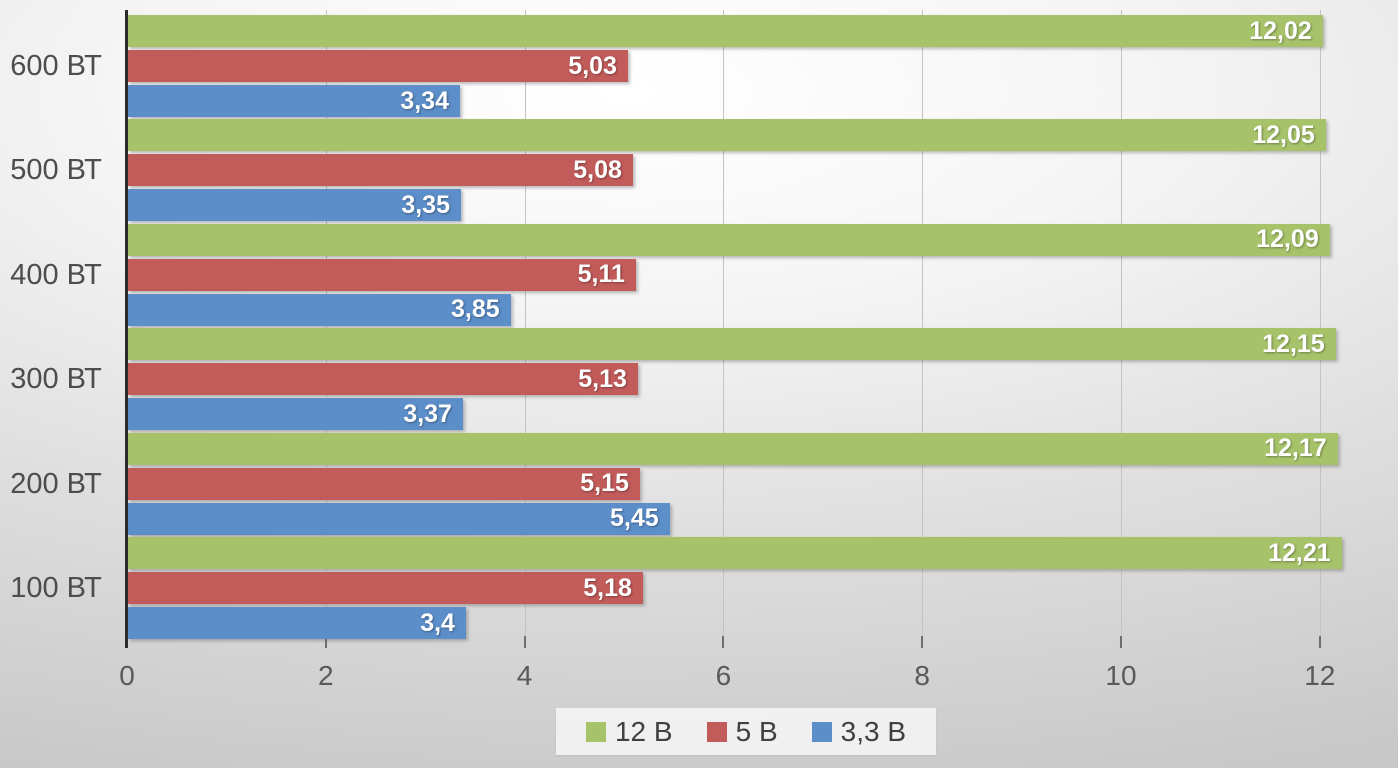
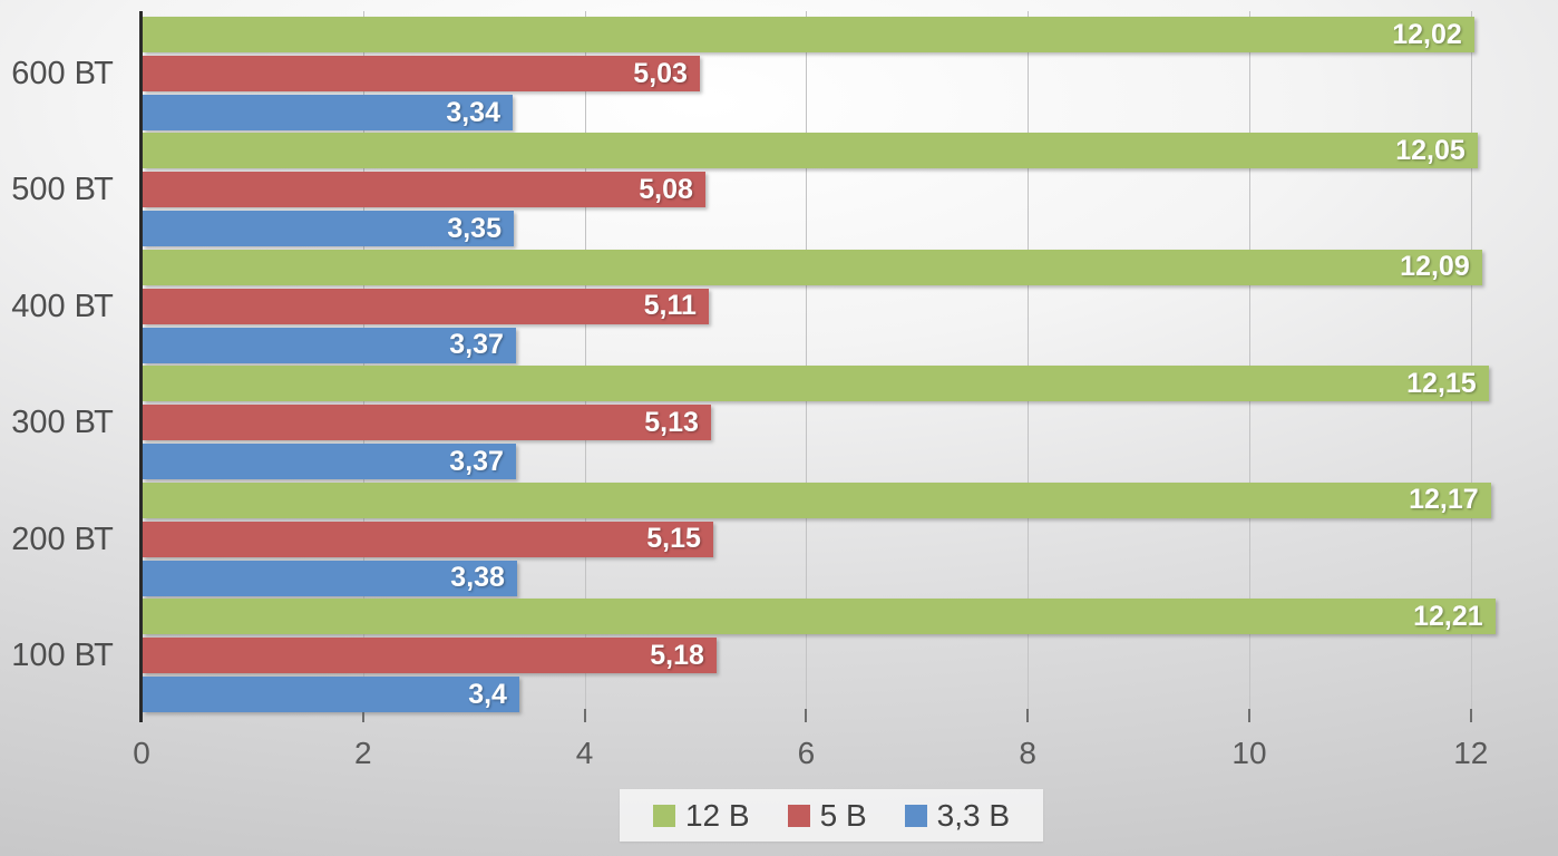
3,3 В/400 ВТ: 3,85 -> 3,37
3,3 В/200 ВТ: 5,45 -> 3,38
